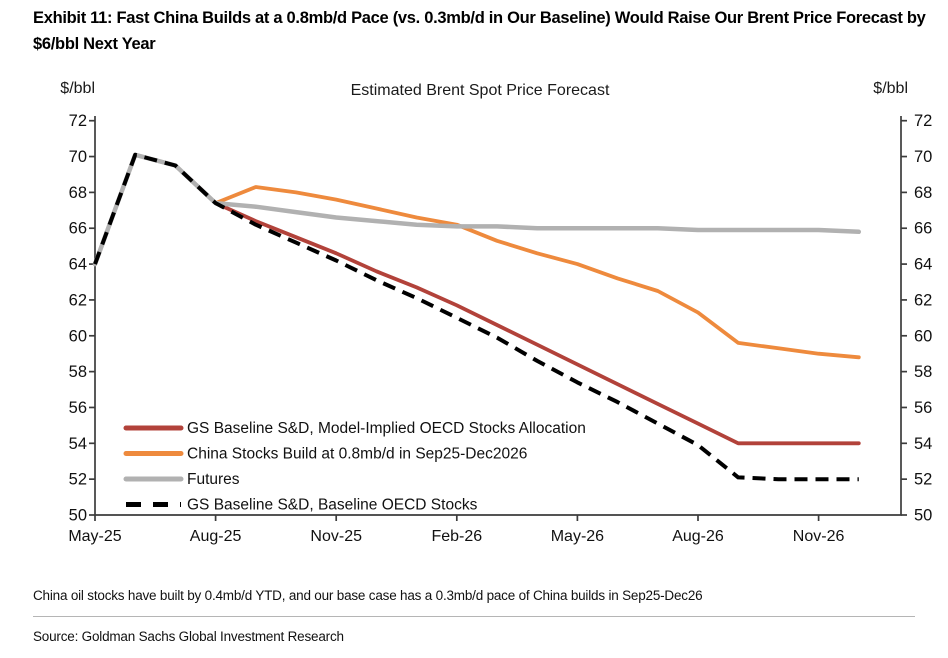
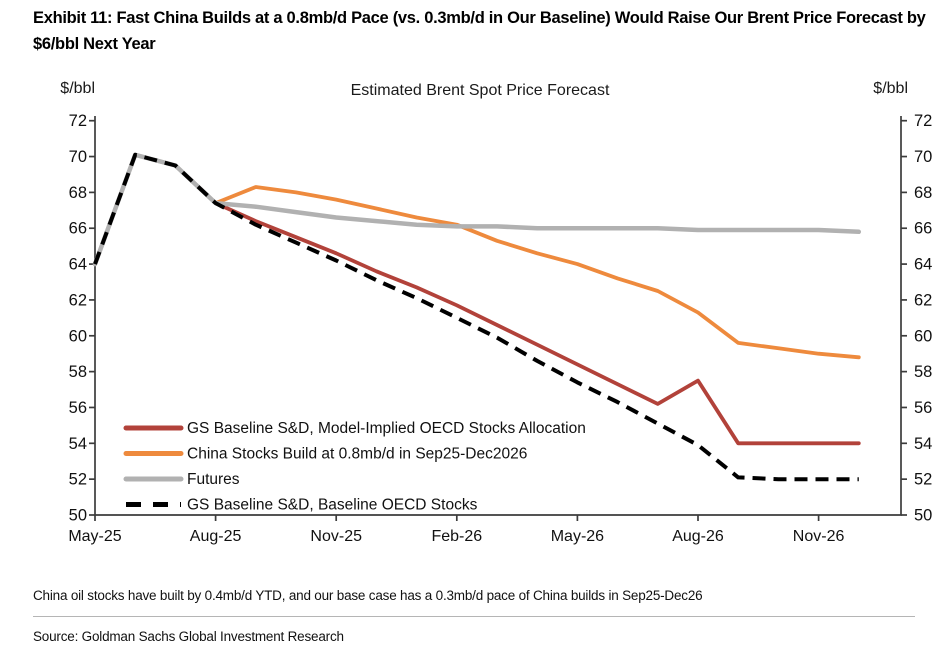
GS Baseline S&D, Model-Implied OECD Stocks Allocation/Aug-26: 55.1 -> 57.5
